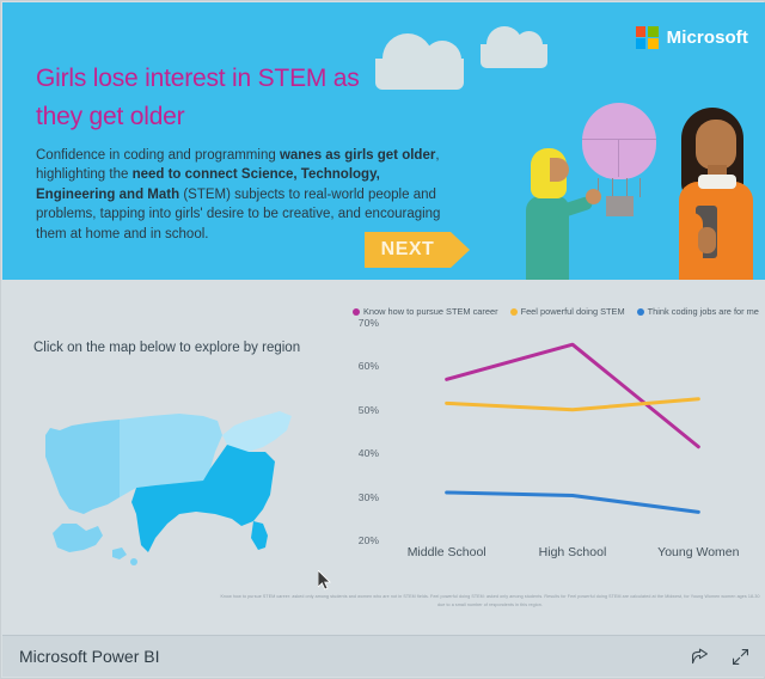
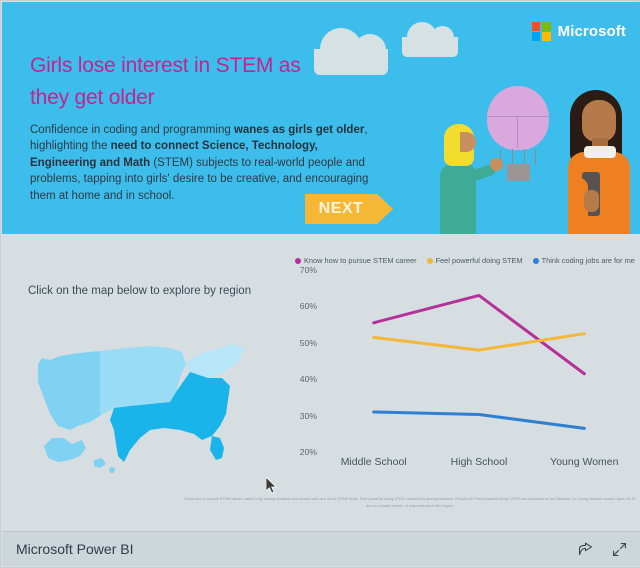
Know how to pursue STEM career/Middle School: 57% -> 56%
Know how to pursue STEM career/High School: 65% -> 63%
Feel powerful doing STEM/High School: 50% -> 48%
